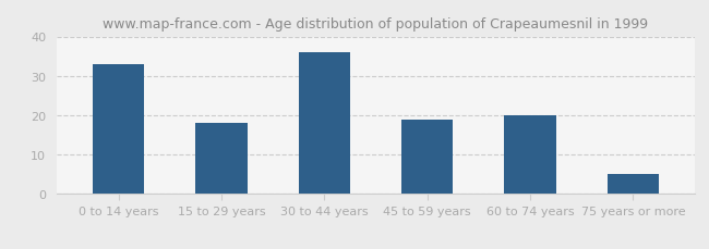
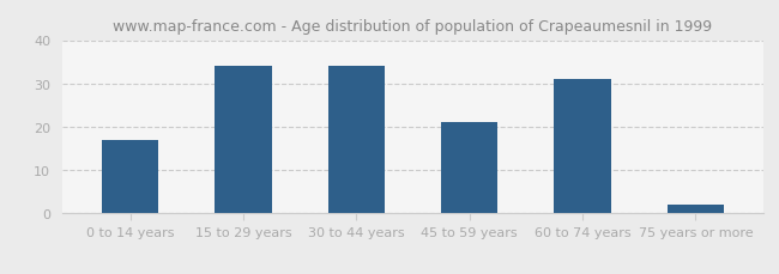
0 to 14 years: 33 -> 17
15 to 29 years: 18 -> 34
30 to 44 years: 36 -> 34
45 to 59 years: 19 -> 21
60 to 74 years: 20 -> 31
75 years or more: 5 -> 2
